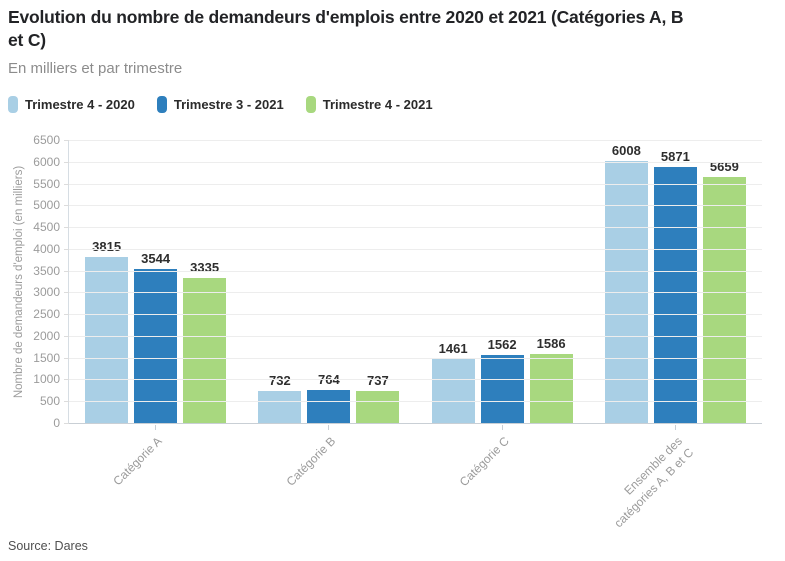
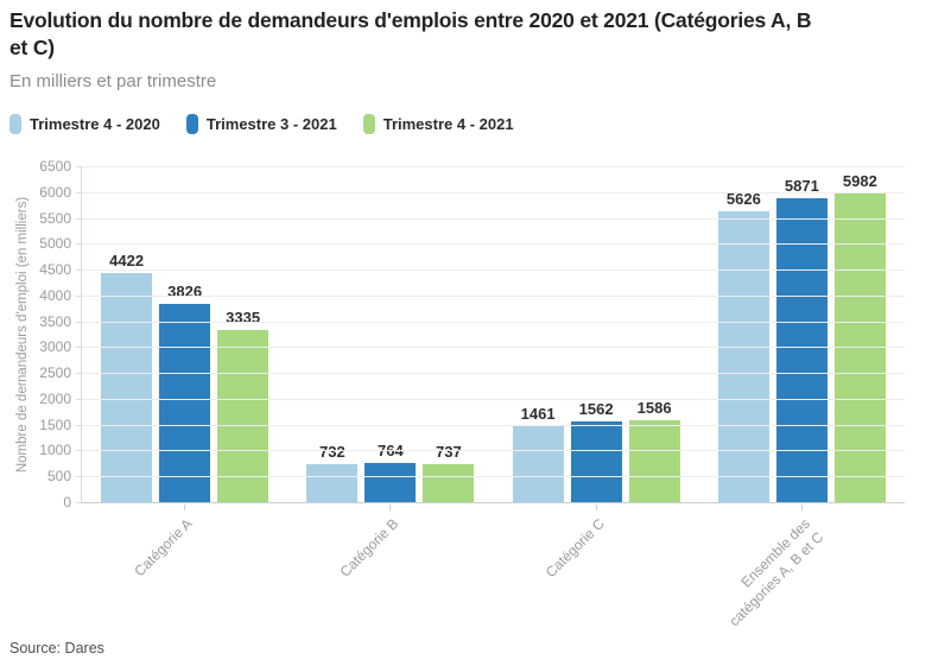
Trimestre 4 - 2020/Catégorie A: 3815 -> 4422
Trimestre 3 - 2021/Catégorie A: 3544 -> 3826
Trimestre 4 - 2020/Ensemble des catégories A, B et C: 6008 -> 5626
Trimestre 4 - 2021/Ensemble des catégories A, B et C: 5659 -> 5982
